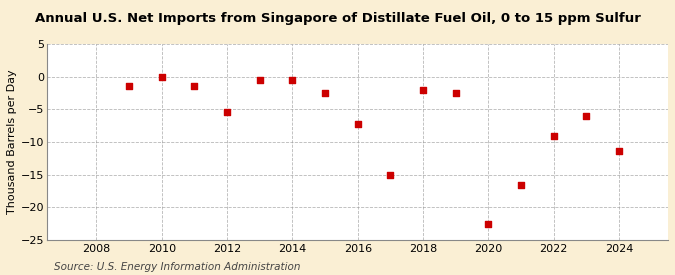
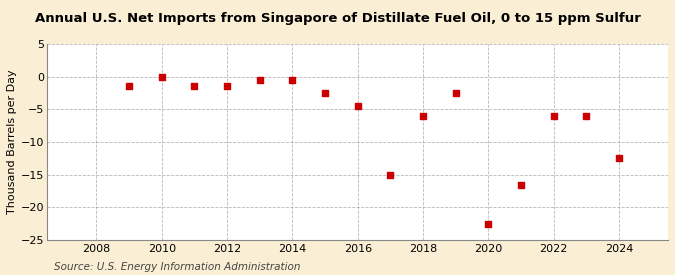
2012: -5.4 -> -1.5
2016: -7.2 -> -4.5
2018: -2.0 -> -6.0
2022: -9.0 -> -6.0
2024: -11.4 -> -12.5
